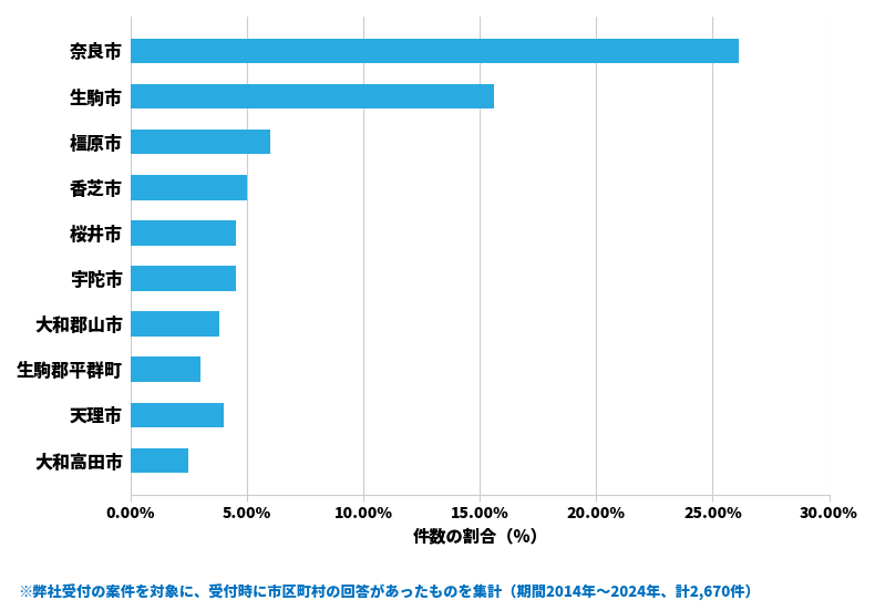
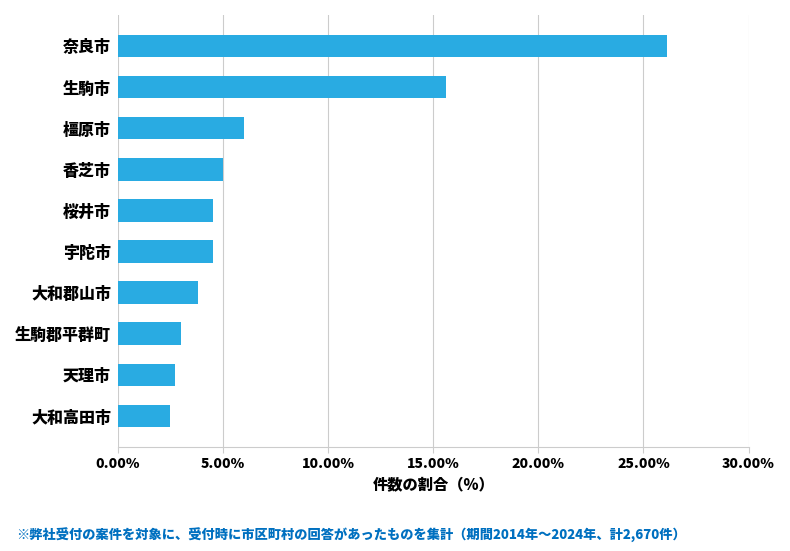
天理市: 4.0% -> 2.7%
